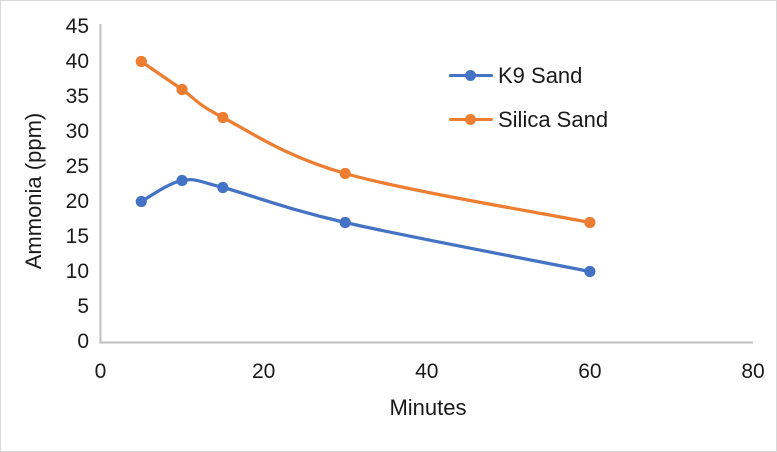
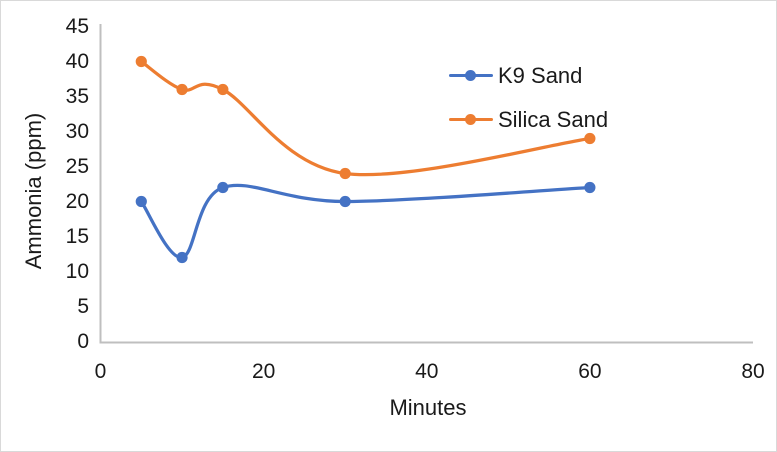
K9 Sand/10: 23 -> 12
Silica Sand/15: 32 -> 36
K9 Sand/30: 17 -> 20
K9 Sand/60: 10 -> 22
Silica Sand/60: 17 -> 29
